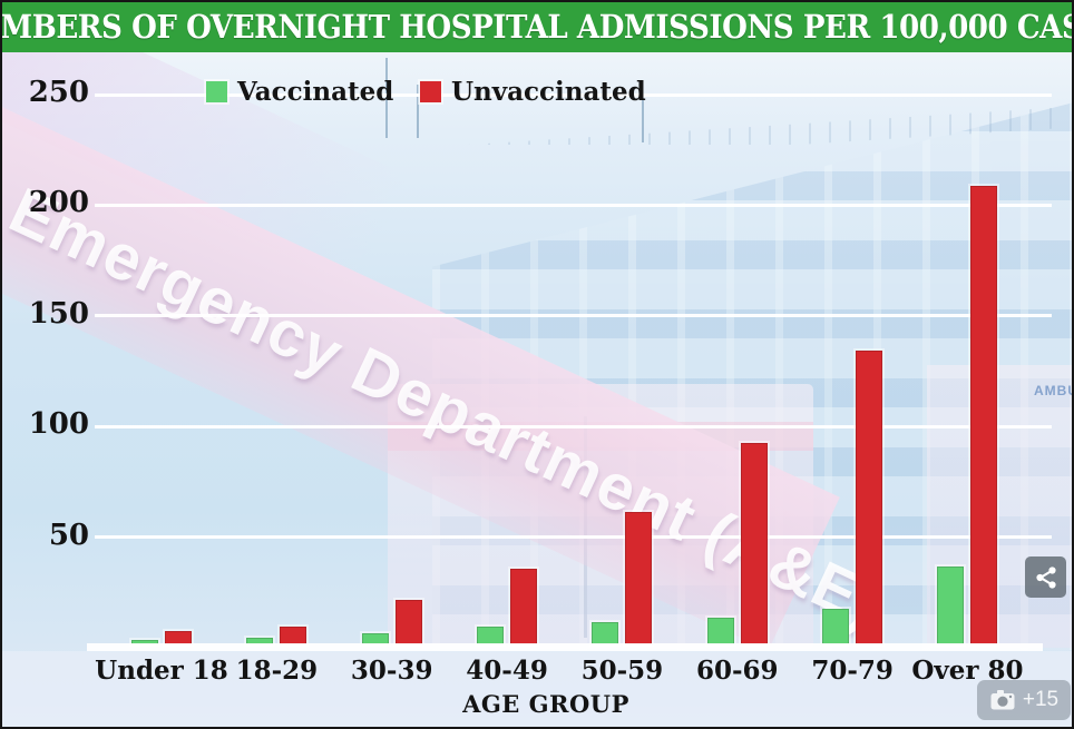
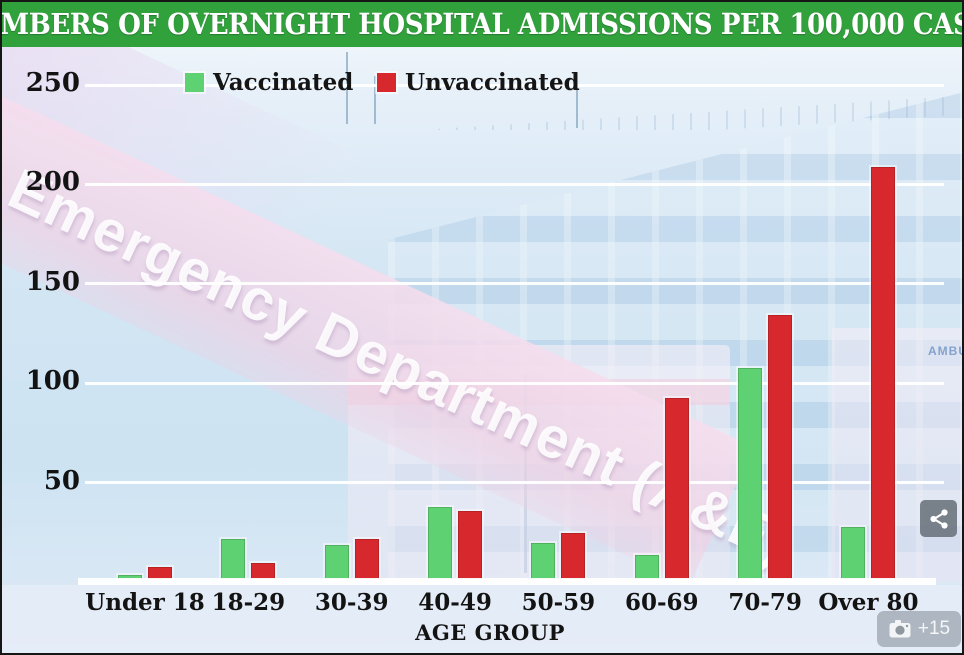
Vaccinated/18-29: 3 -> 20
Vaccinated/30-39: 5 -> 17
Vaccinated/40-49: 8 -> 36
Vaccinated/50-59: 10 -> 18
Unvaccinated/50-59: 60 -> 23
Vaccinated/70-79: 16 -> 106
Vaccinated/Over 80: 35 -> 26
